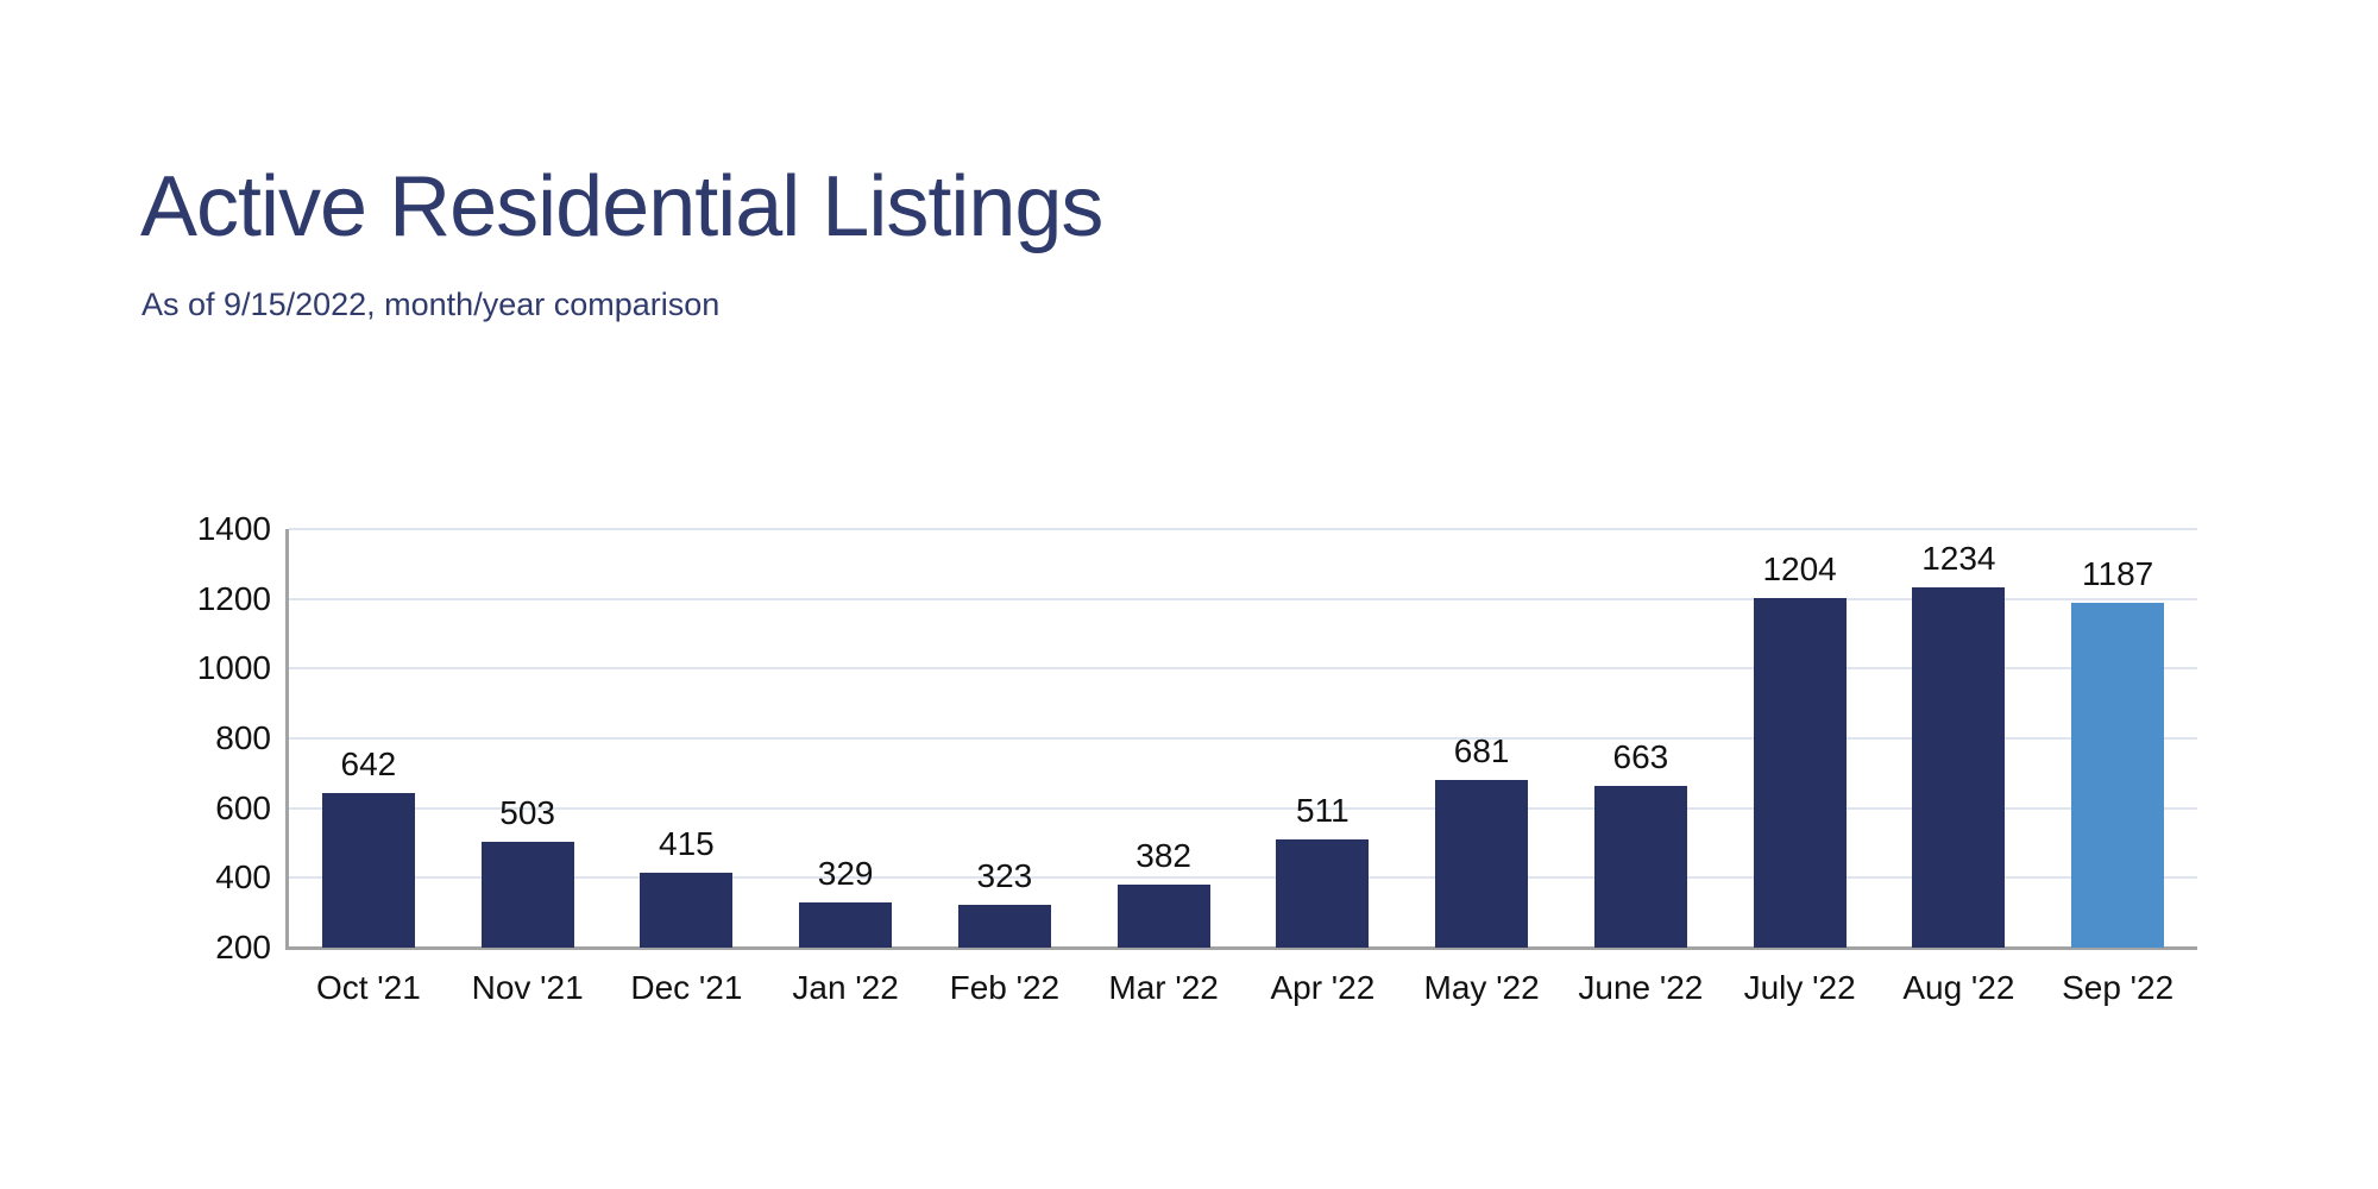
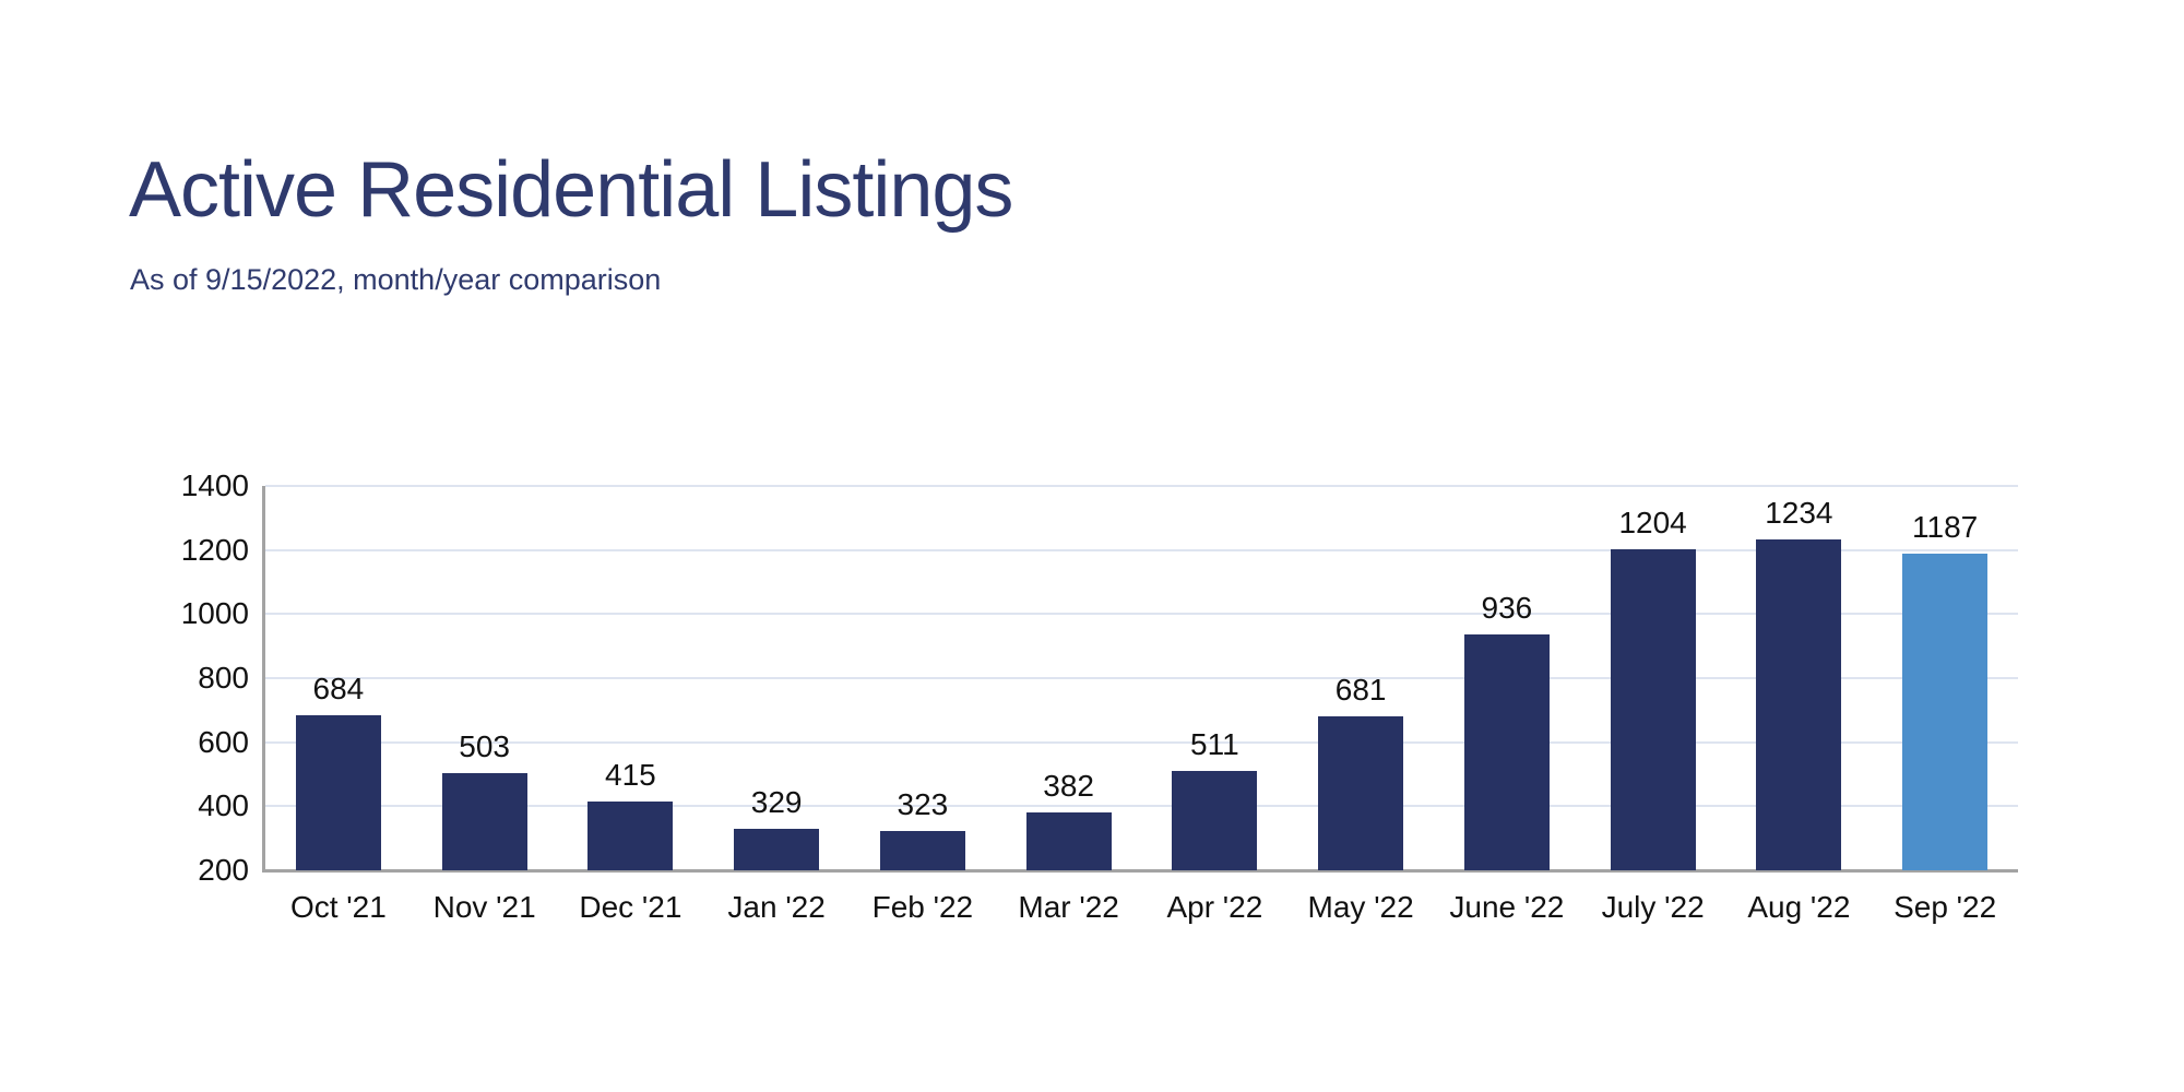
Oct '21: 642 -> 684
June '22: 663 -> 936
